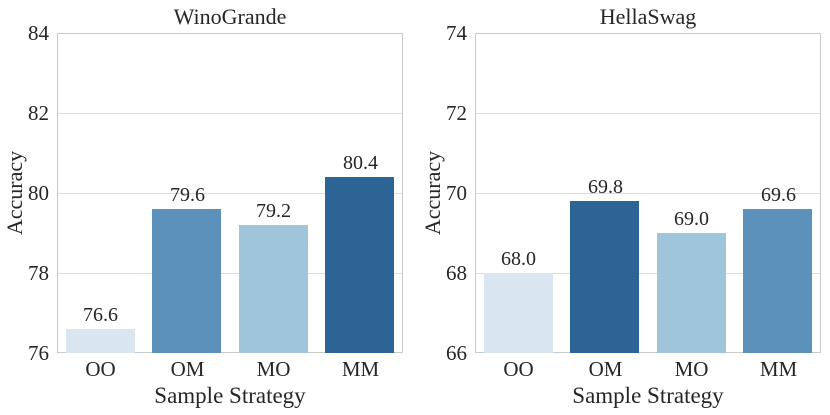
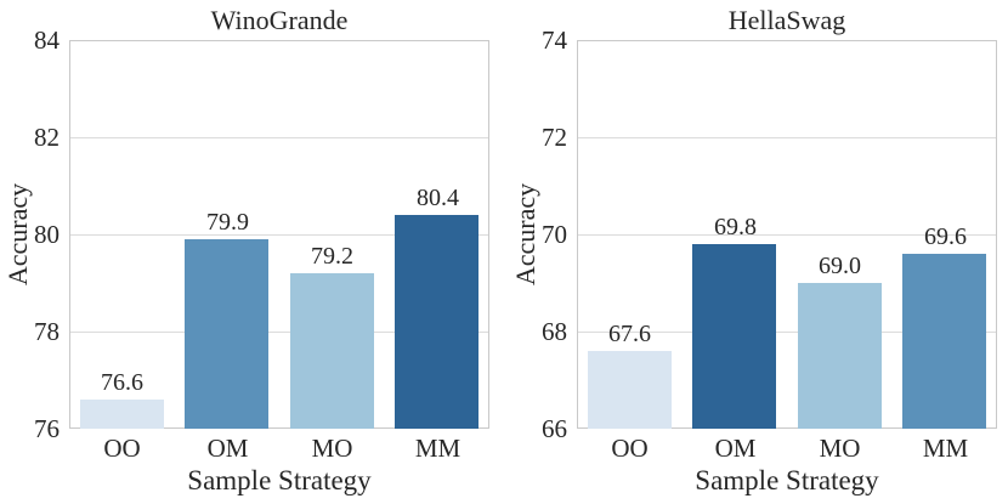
WinoGrande/OM: 79.6 -> 79.9
HellaSwag/OO: 68.0 -> 67.6
